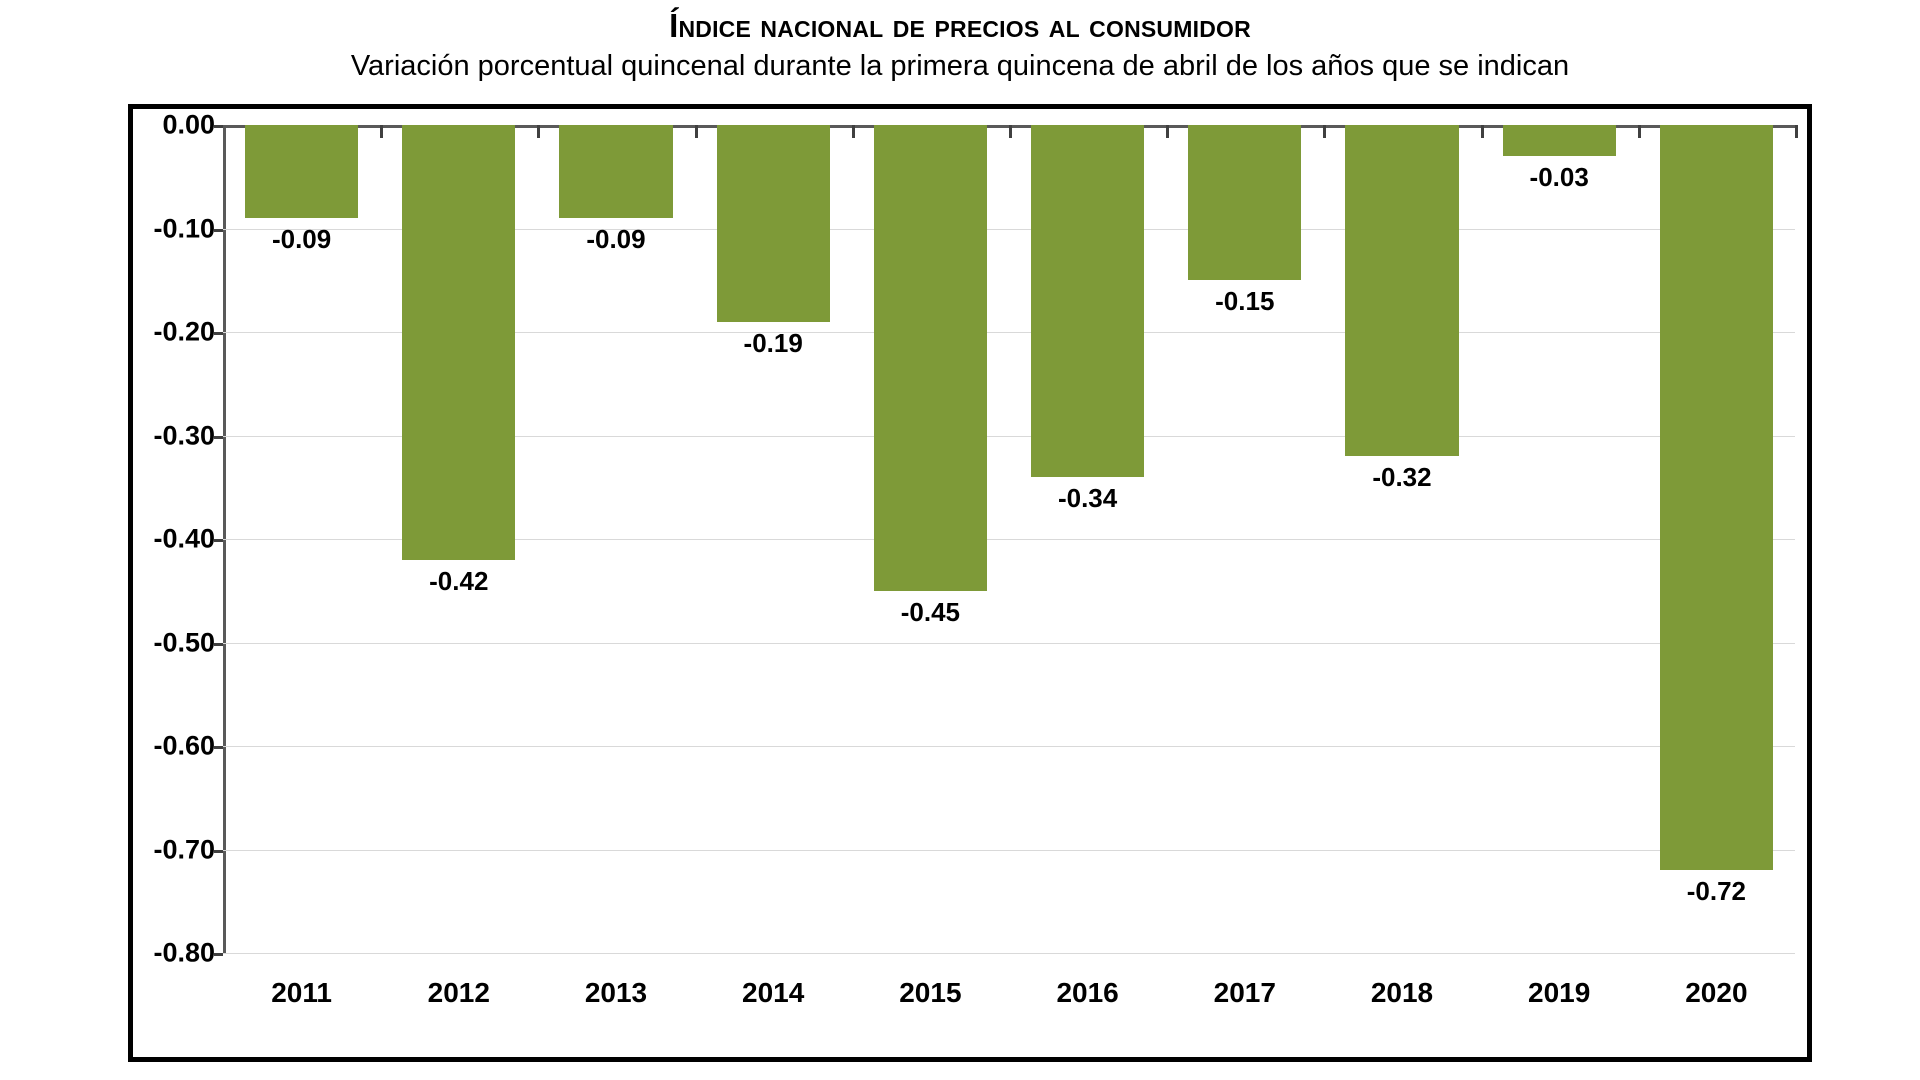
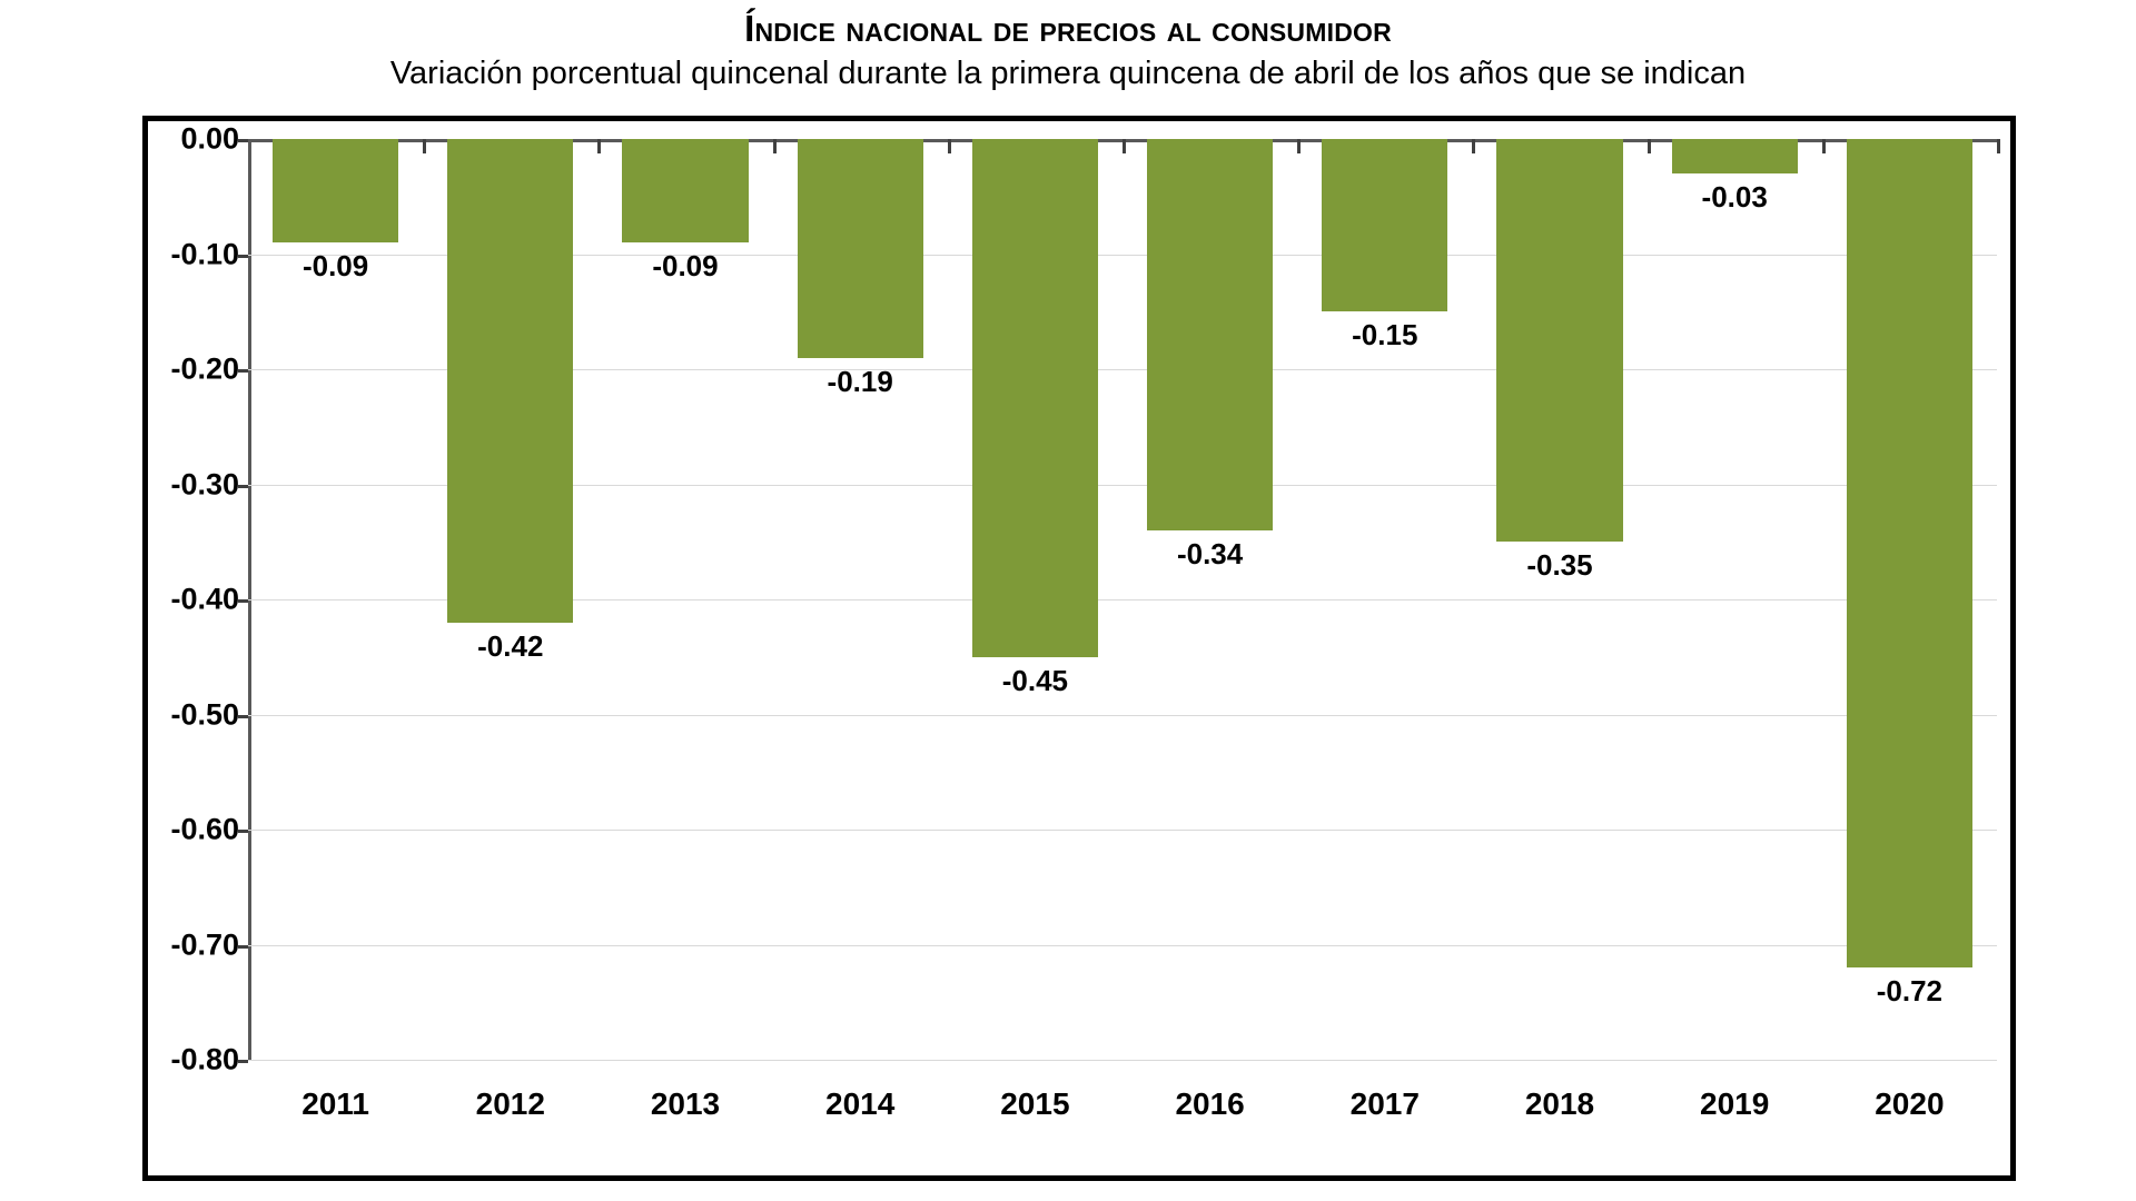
2018: -0.32 -> -0.35
